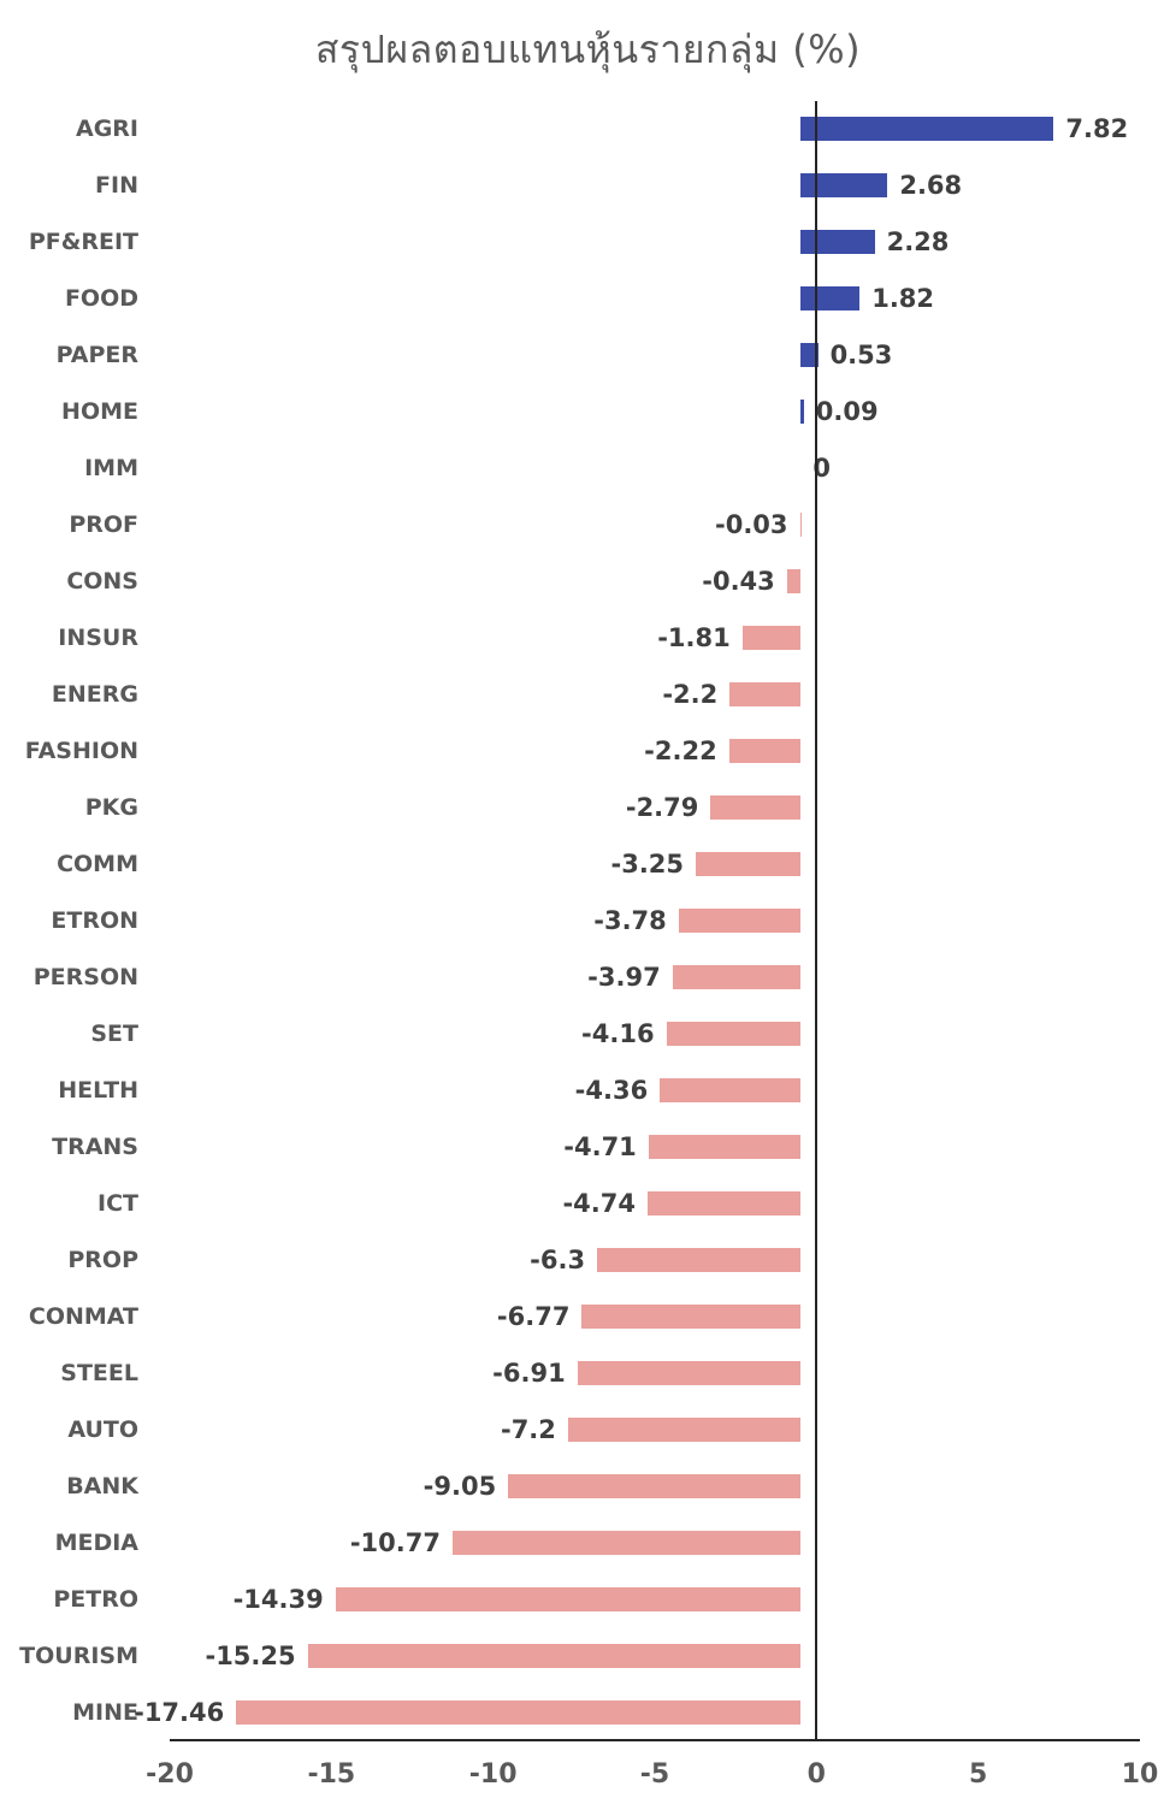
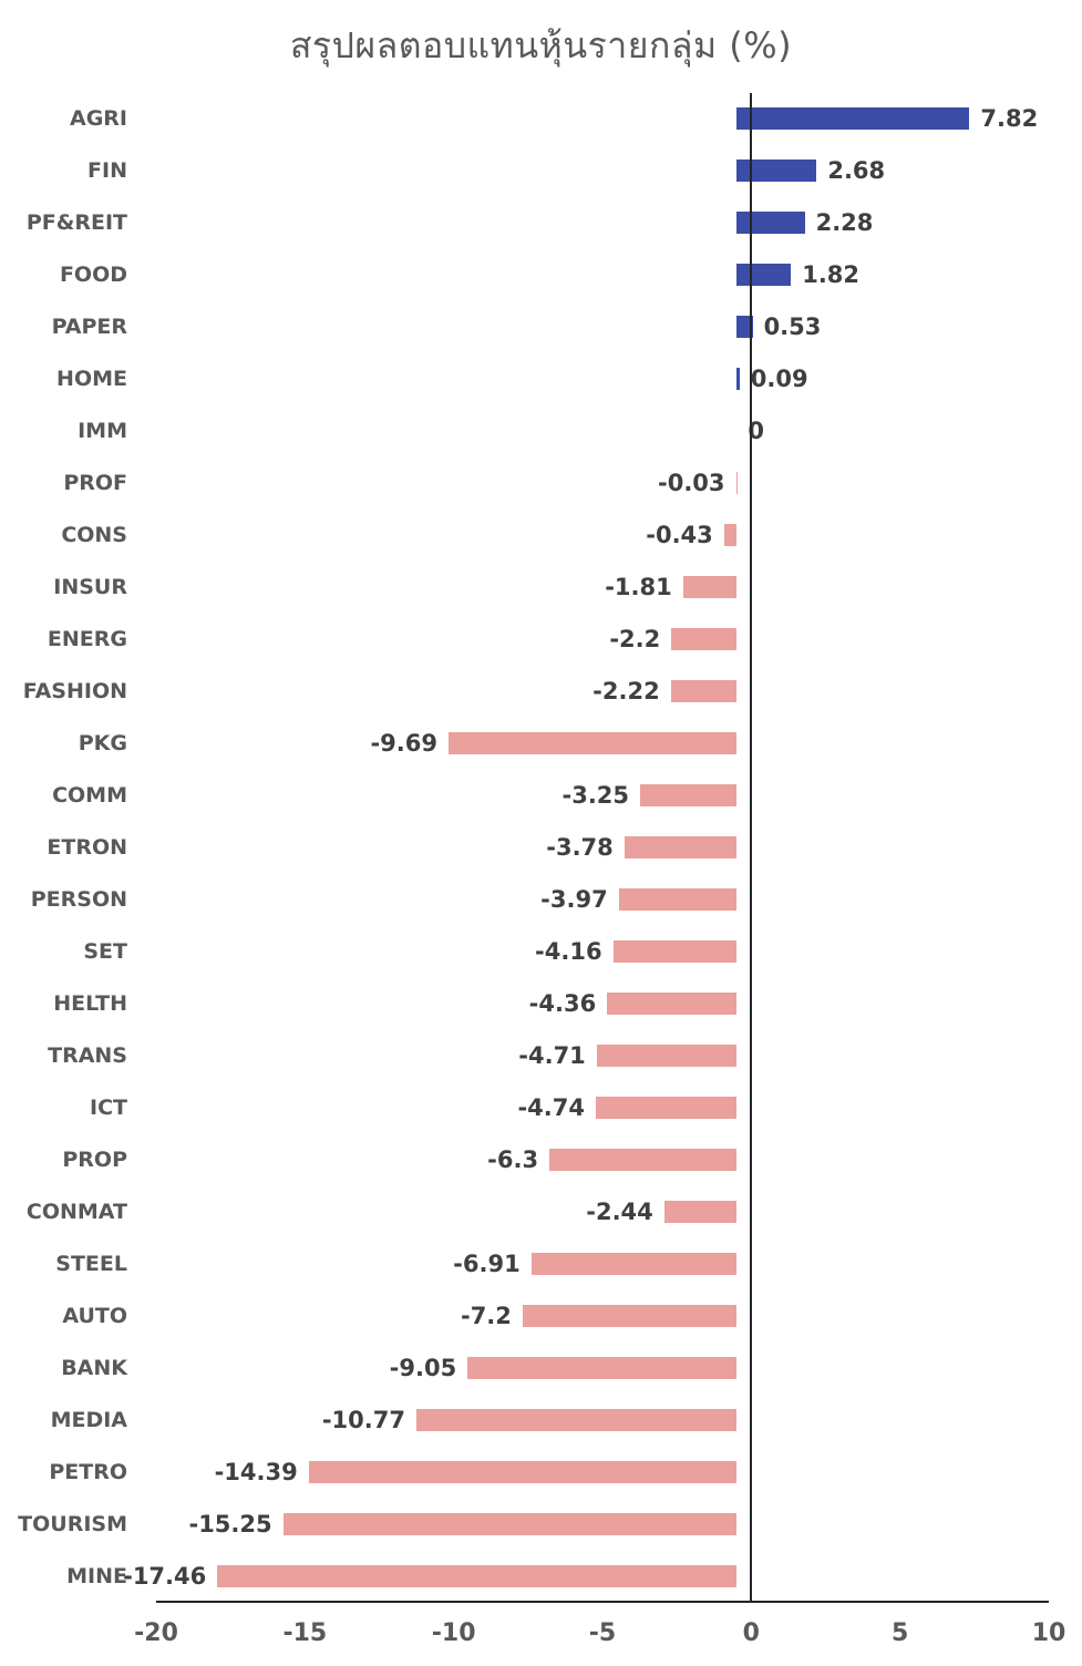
PKG: -2.79 -> -9.69
CONMAT: -6.77 -> -2.44
